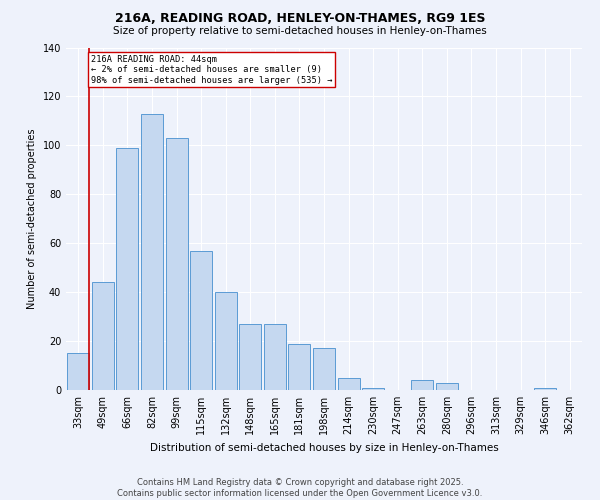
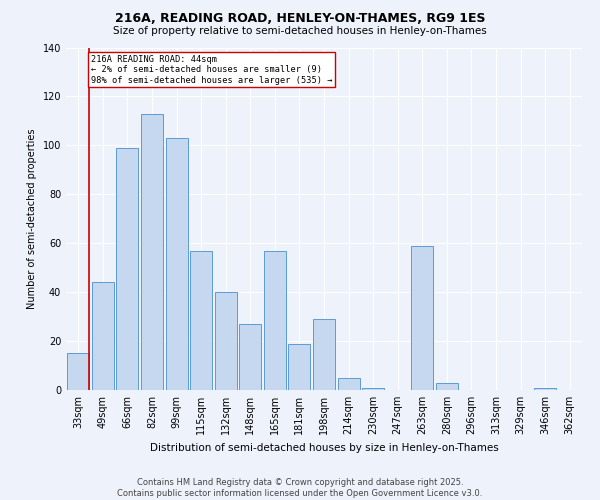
165sqm: 27 -> 57
198sqm: 17 -> 29
263sqm: 4 -> 59
